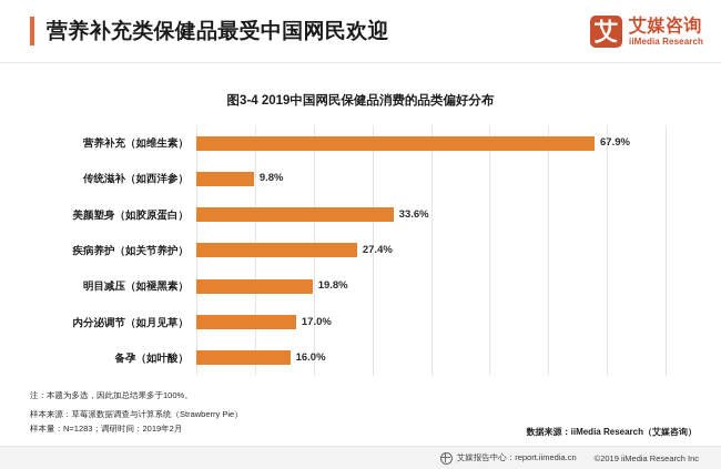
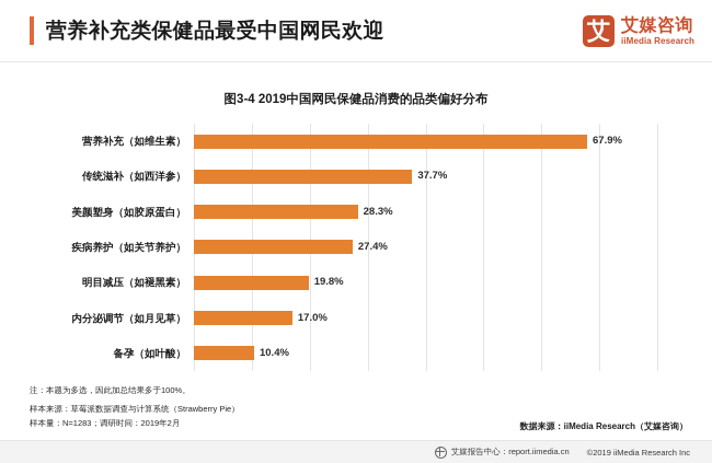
传统滋补（如西洋参）: 9.8% -> 37.7%
美颜塑身（如胶原蛋白）: 33.6% -> 28.3%
备孕（如叶酸）: 16.0% -> 10.4%
